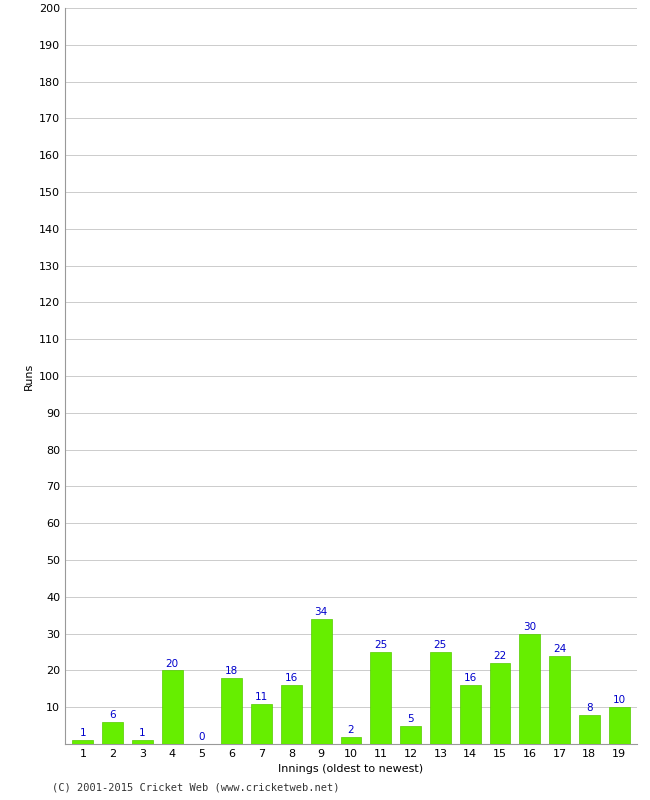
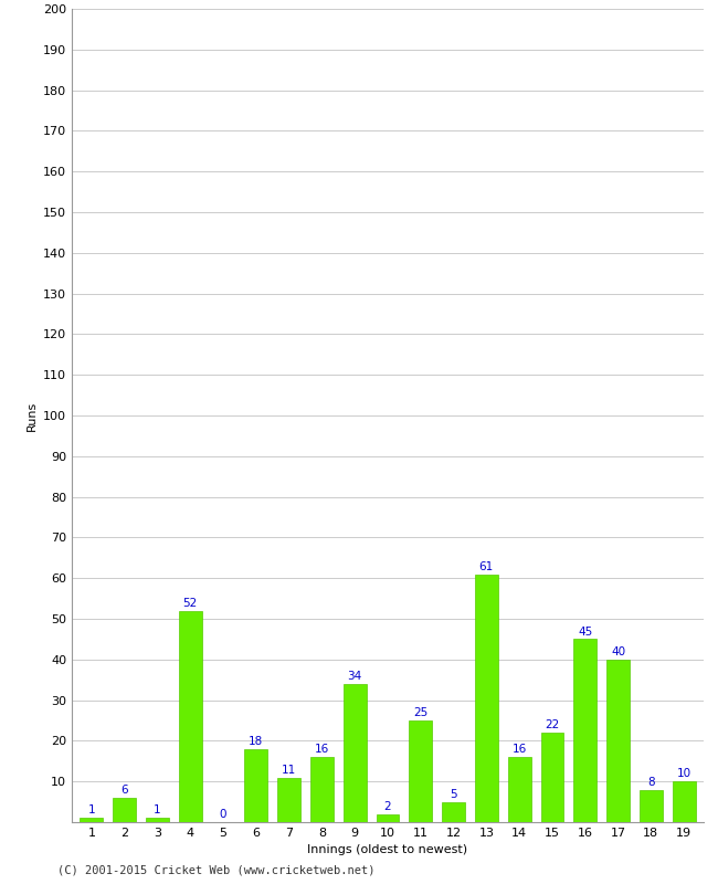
4: 20 -> 52
13: 25 -> 61
16: 30 -> 45
17: 24 -> 40
